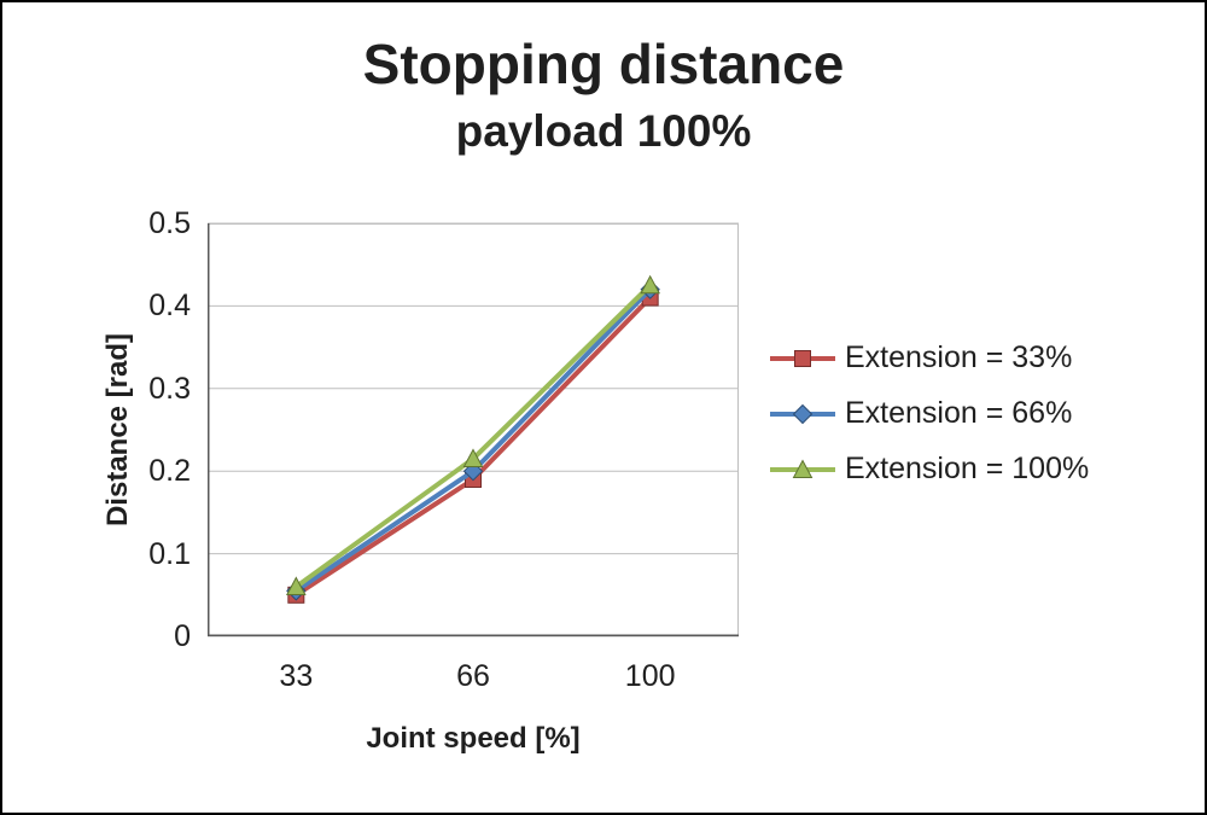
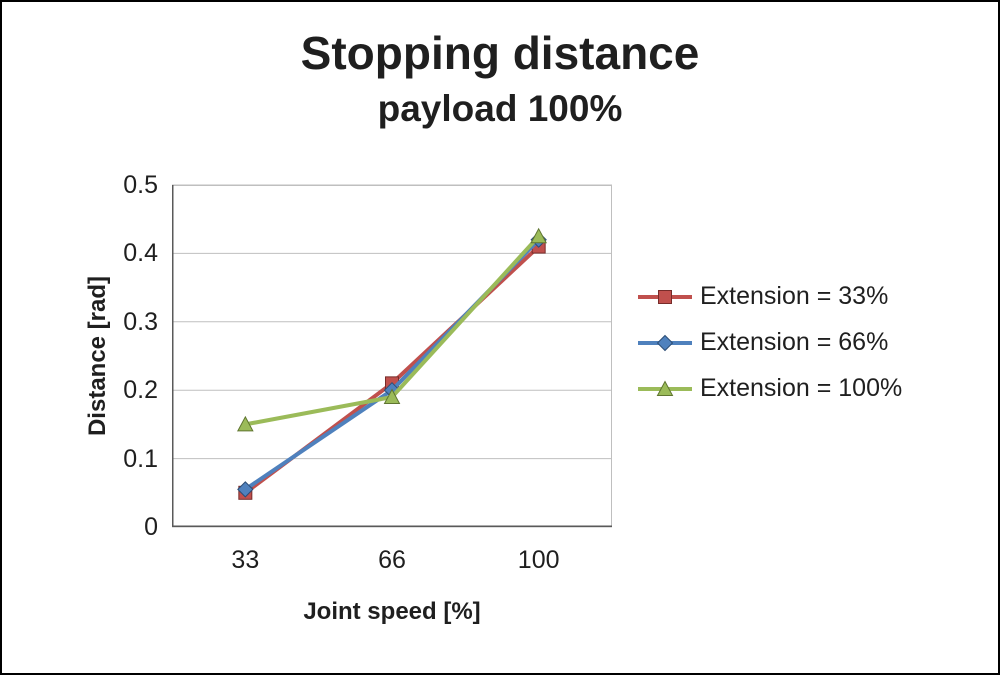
Extension = 100%/33: 0.06 -> 0.15
Extension = 33%/66: 0.19 -> 0.21
Extension = 100%/66: 0.21 -> 0.19
